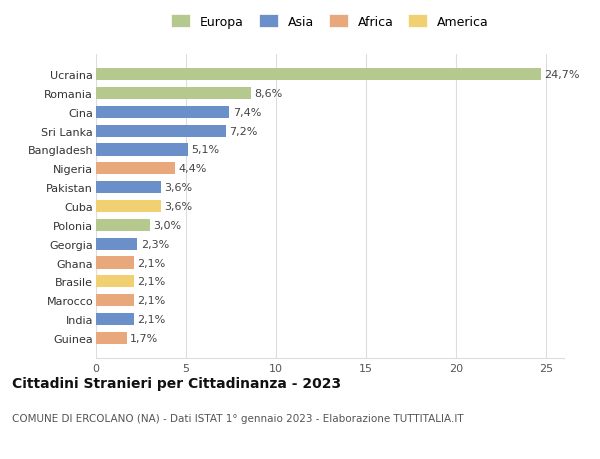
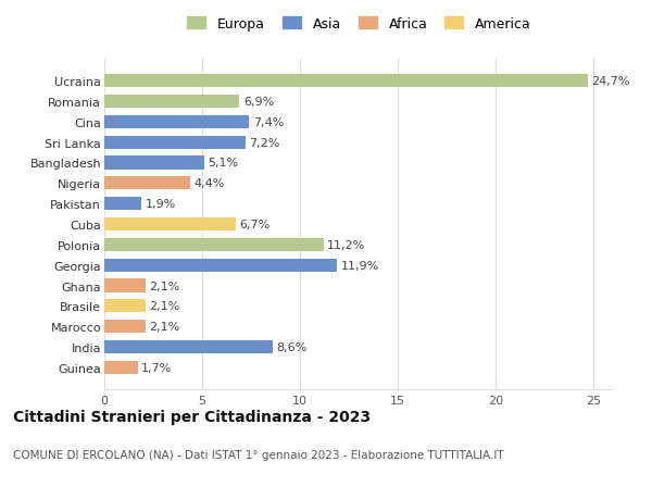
Romania: 8,6% -> 6,9%
Pakistan: 3,6% -> 1,9%
Cuba: 3,6% -> 6,7%
Polonia: 3,0% -> 11,2%
Georgia: 2,3% -> 11,9%
India: 2,1% -> 8,6%
